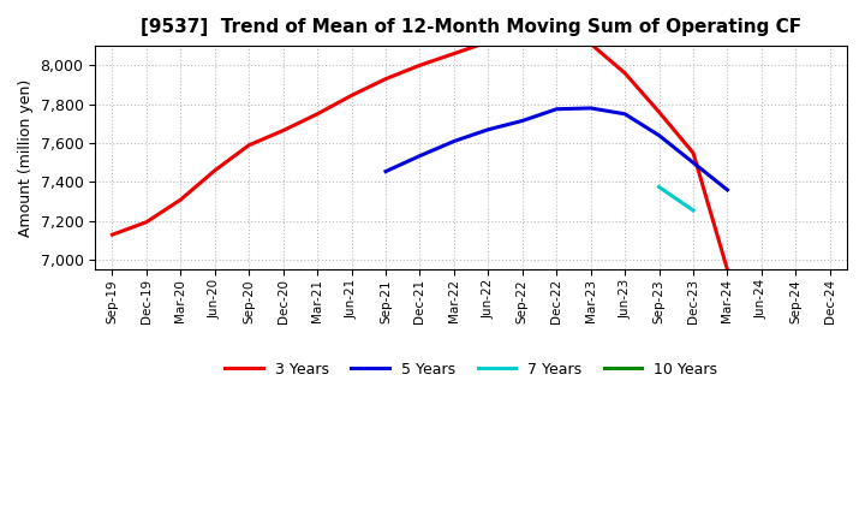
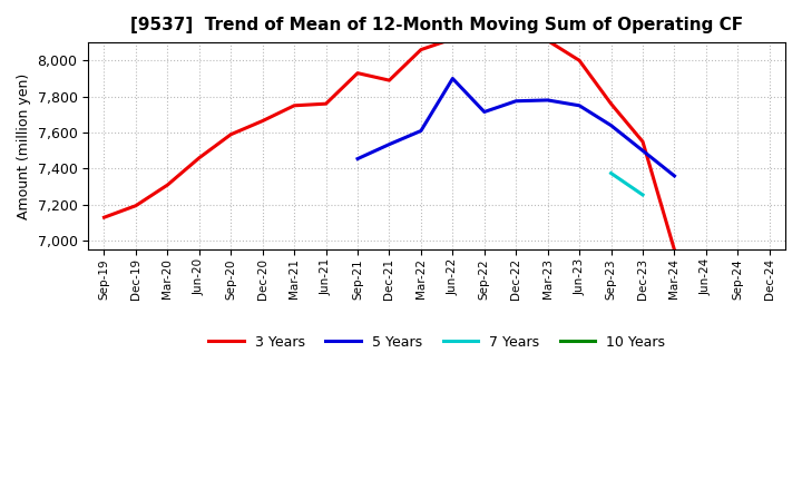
3 Years/Jun-21: 7,840 -> 7,760
3 Years/Dec-21: 8,000 -> 7,890
5 Years/Jun-22: 7,670 -> 7,900
3 Years/Jun-23: 7,960 -> 8,000
